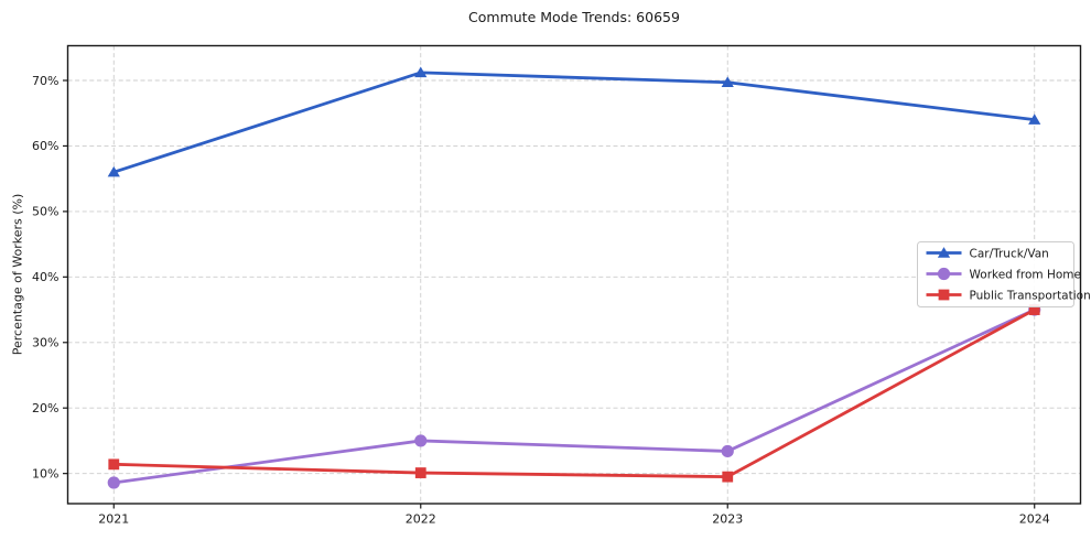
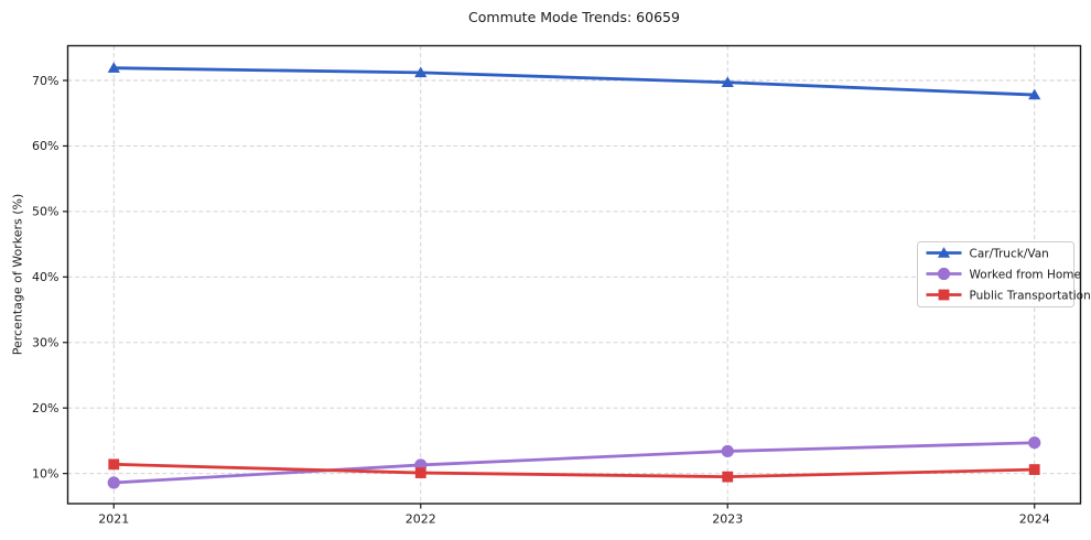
Car/Truck/Van/2021: 56% -> 72%
Worked from Home/2022: 15% -> 11%
Car/Truck/Van/2024: 64% -> 68%
Worked from Home/2024: 35% -> 15%
Public Transportation/2024: 35% -> 11%
